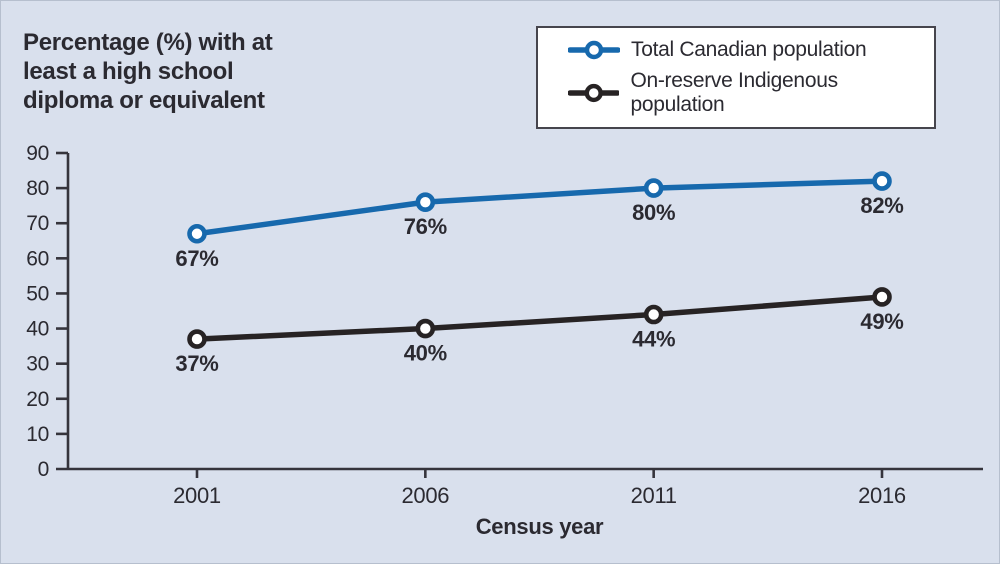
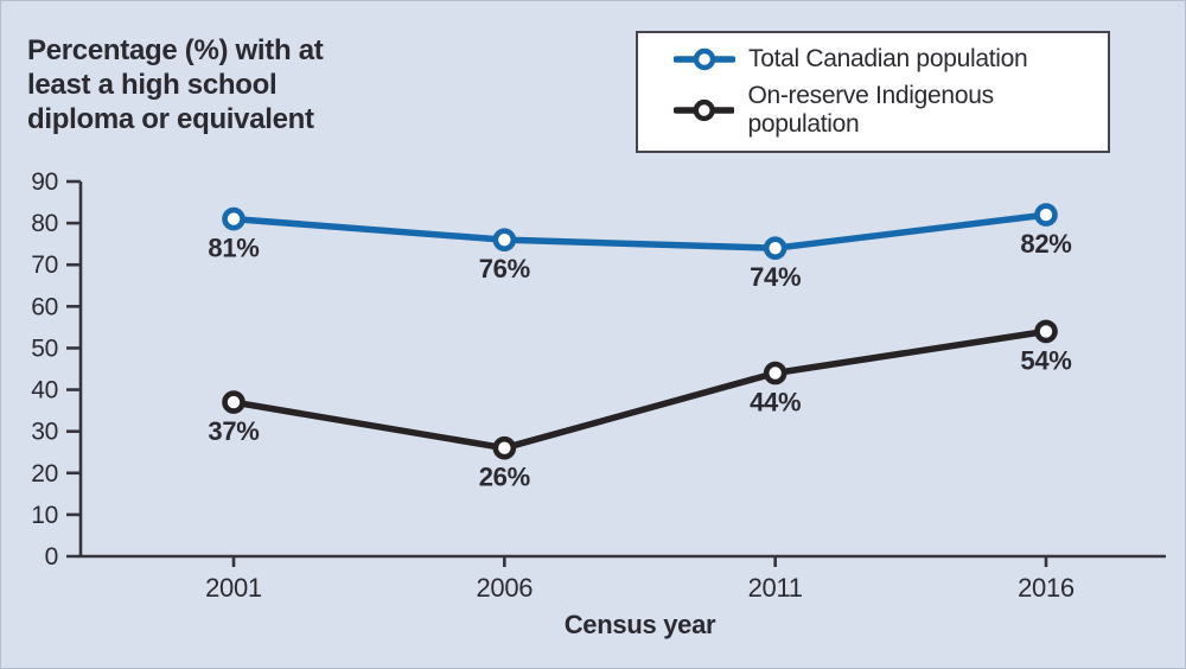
Total Canadian population/2001: 67% -> 81%
On-reserve Indigenous population/2006: 40% -> 26%
Total Canadian population/2011: 80% -> 74%
On-reserve Indigenous population/2016: 49% -> 54%
